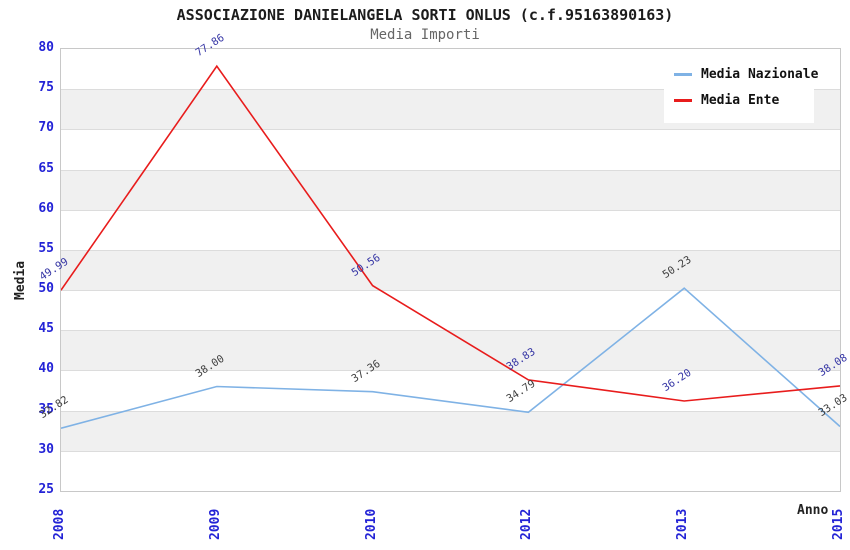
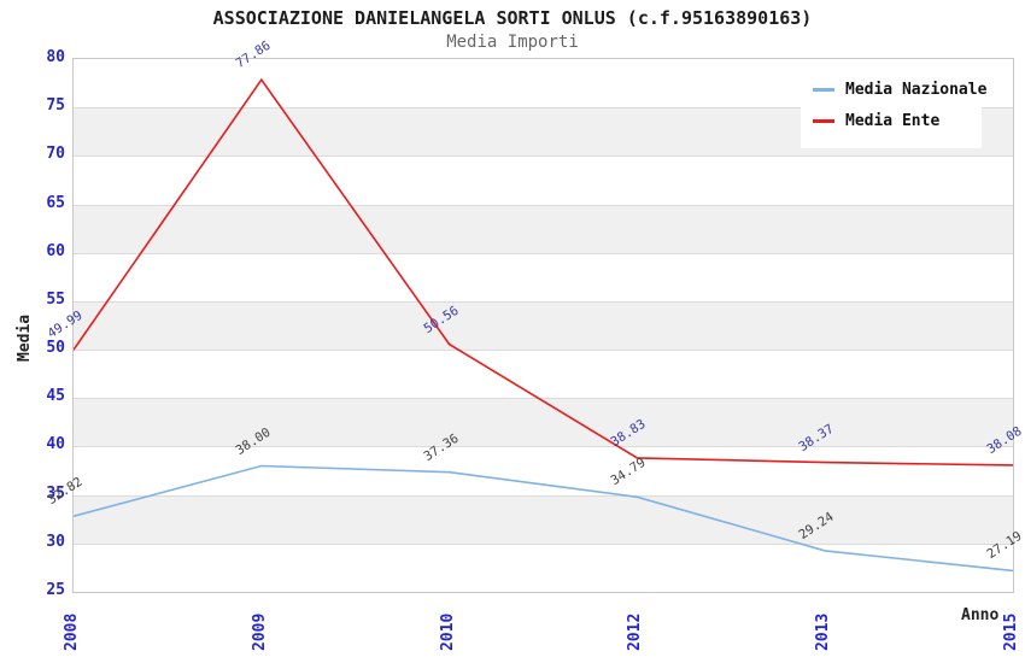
Media Nazionale/2013: 50.23 -> 29.24
Media Ente/2013: 36.20 -> 38.37
Media Nazionale/2015: 33.03 -> 27.19
